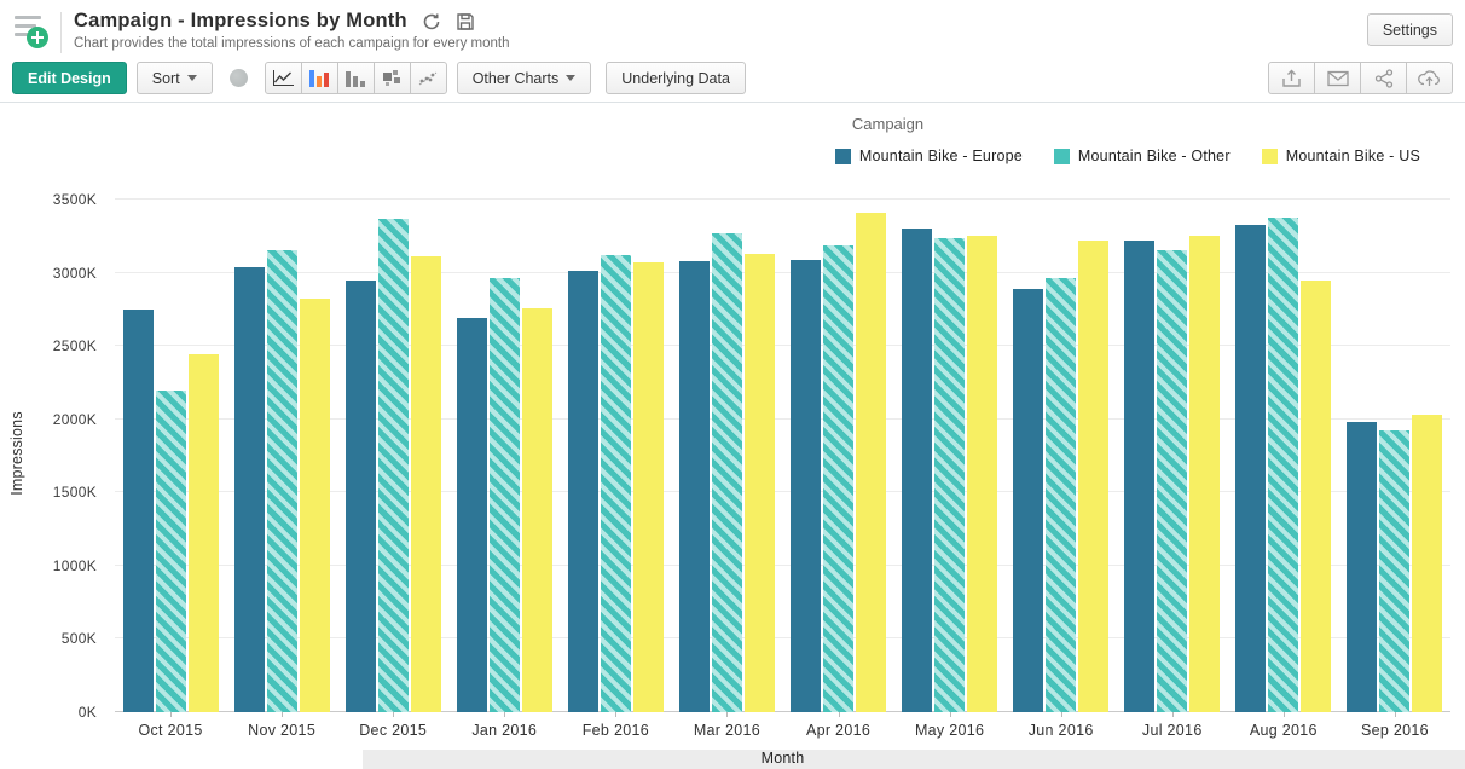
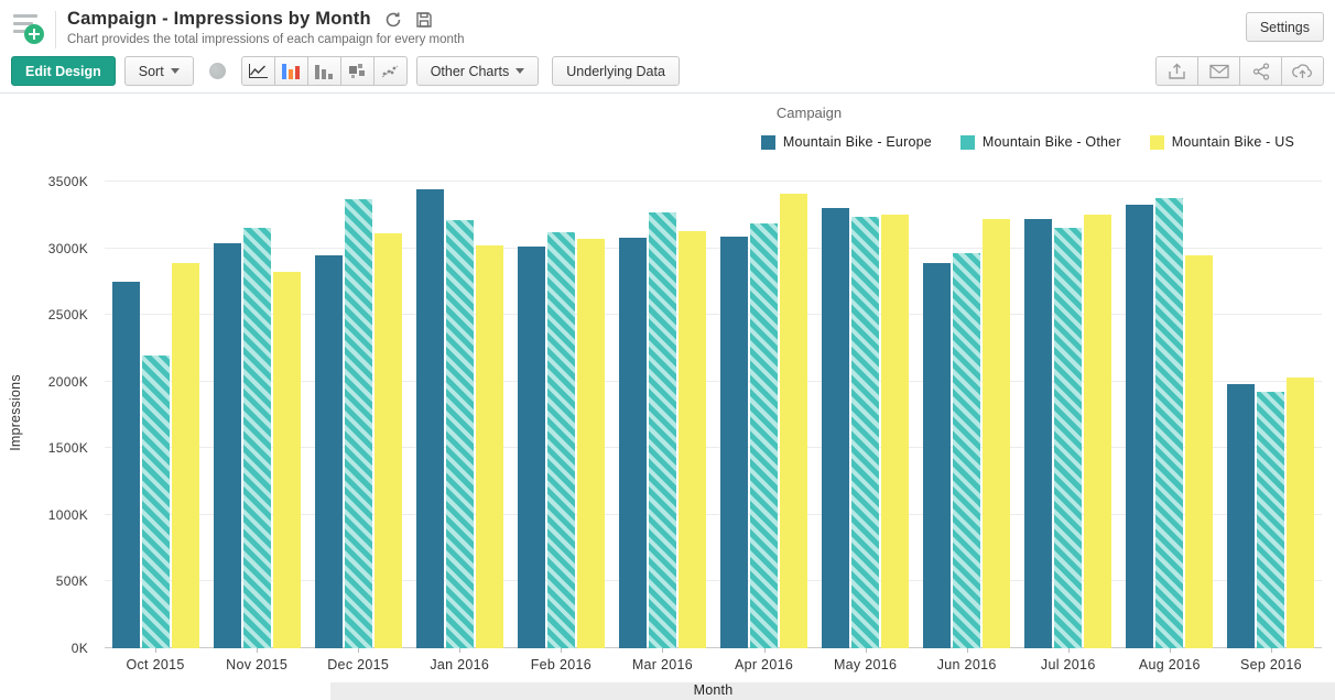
Mountain Bike - US/Oct 2015: 2440K -> 2890K
Mountain Bike - Europe/Jan 2016: 2690K -> 3440K
Mountain Bike - Other/Jan 2016: 2960K -> 3210K
Mountain Bike - US/Jan 2016: 2760K -> 3020K
